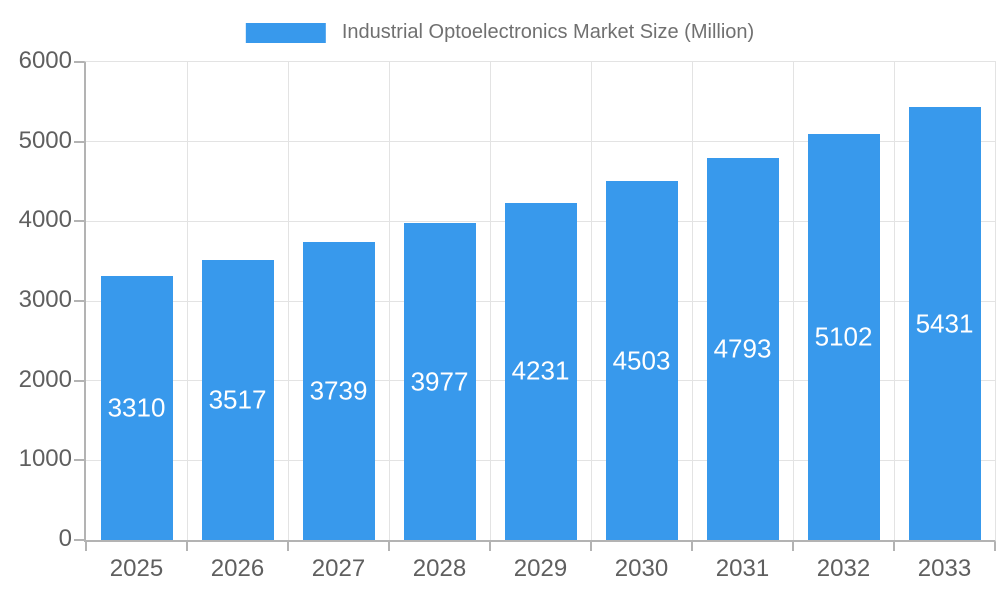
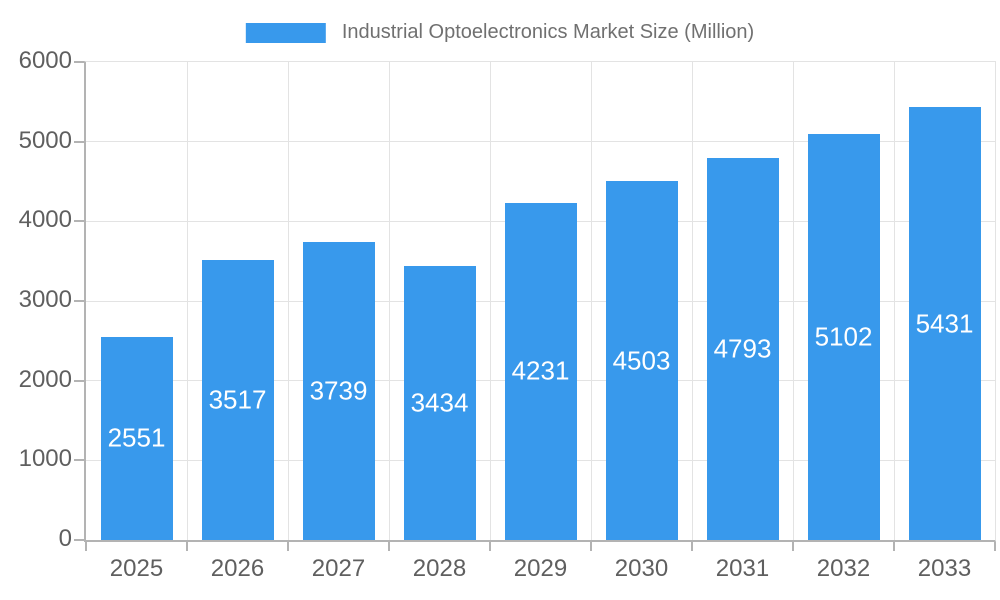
2025: 3310 -> 2551
2028: 3977 -> 3434
